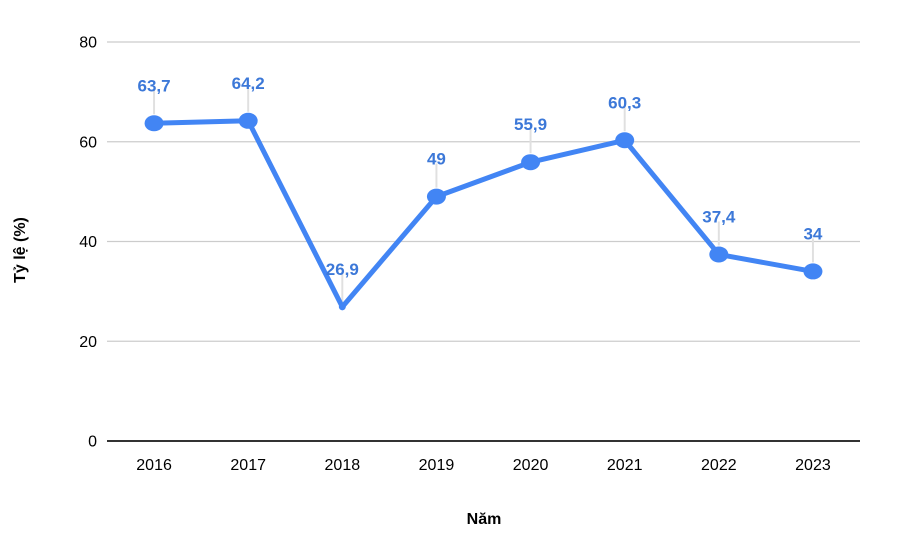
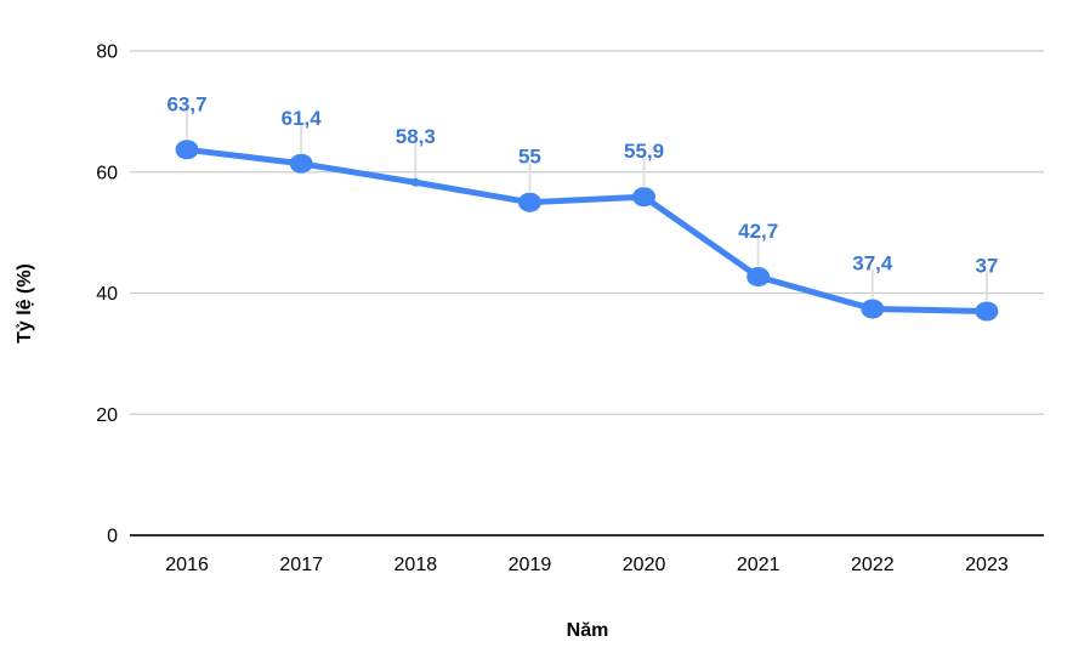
2017: 64,2 -> 61,4
2018: 26,9 -> 58,3
2019: 49 -> 55
2021: 60,3 -> 42,7
2023: 34 -> 37
